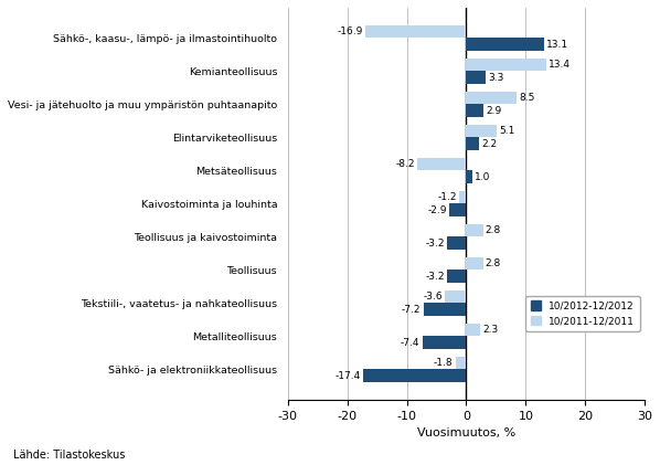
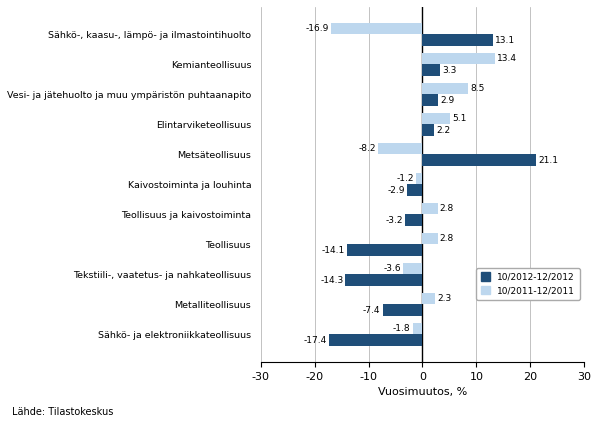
10/2012-12/2012/Metsäteollisuus: 1.0 -> 21.1
10/2012-12/2012/Teollisuus: -3.2 -> -14.1
10/2012-12/2012/Tekstiili-, vaatetus- ja nahkateollisuus: -7.2 -> -14.3
